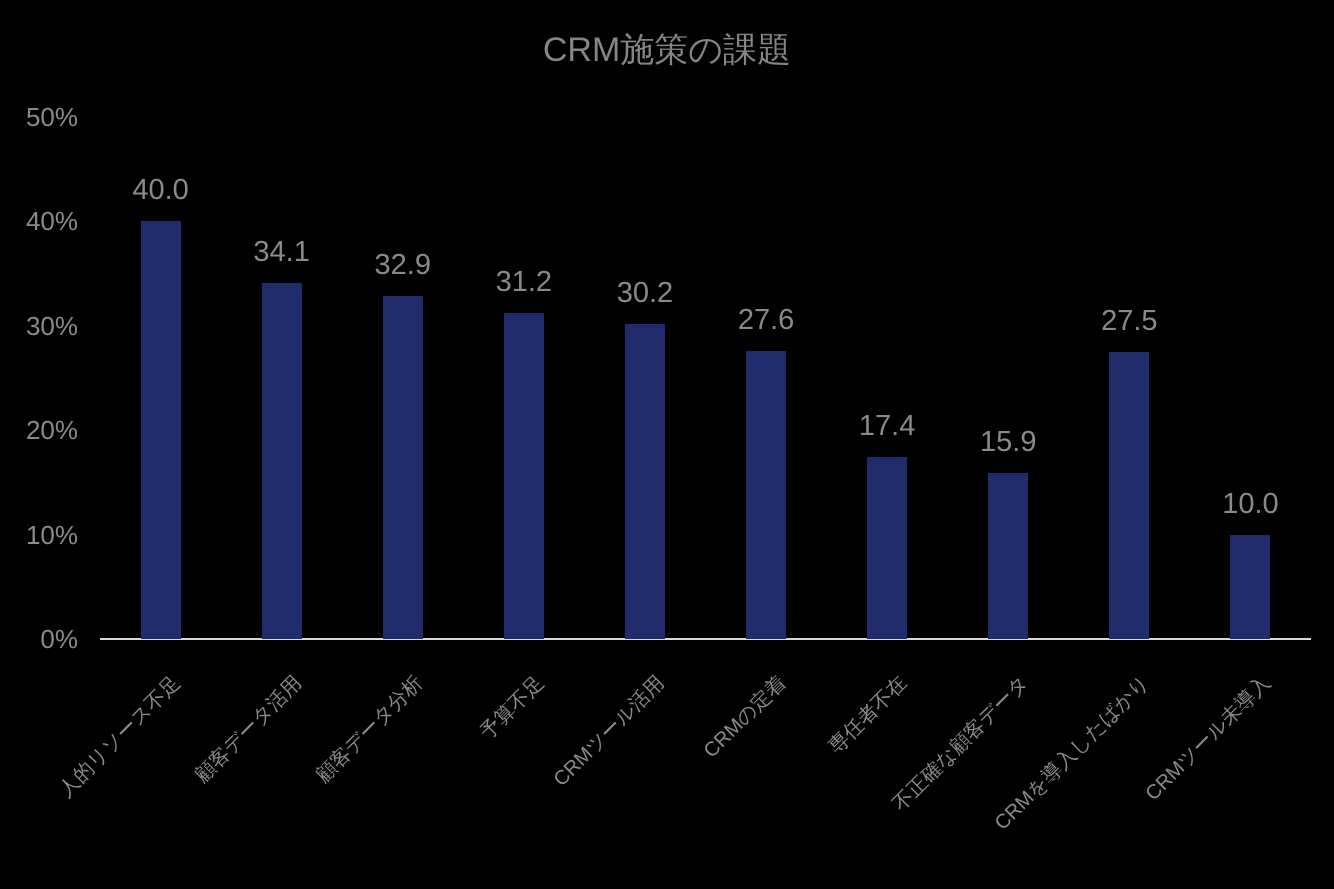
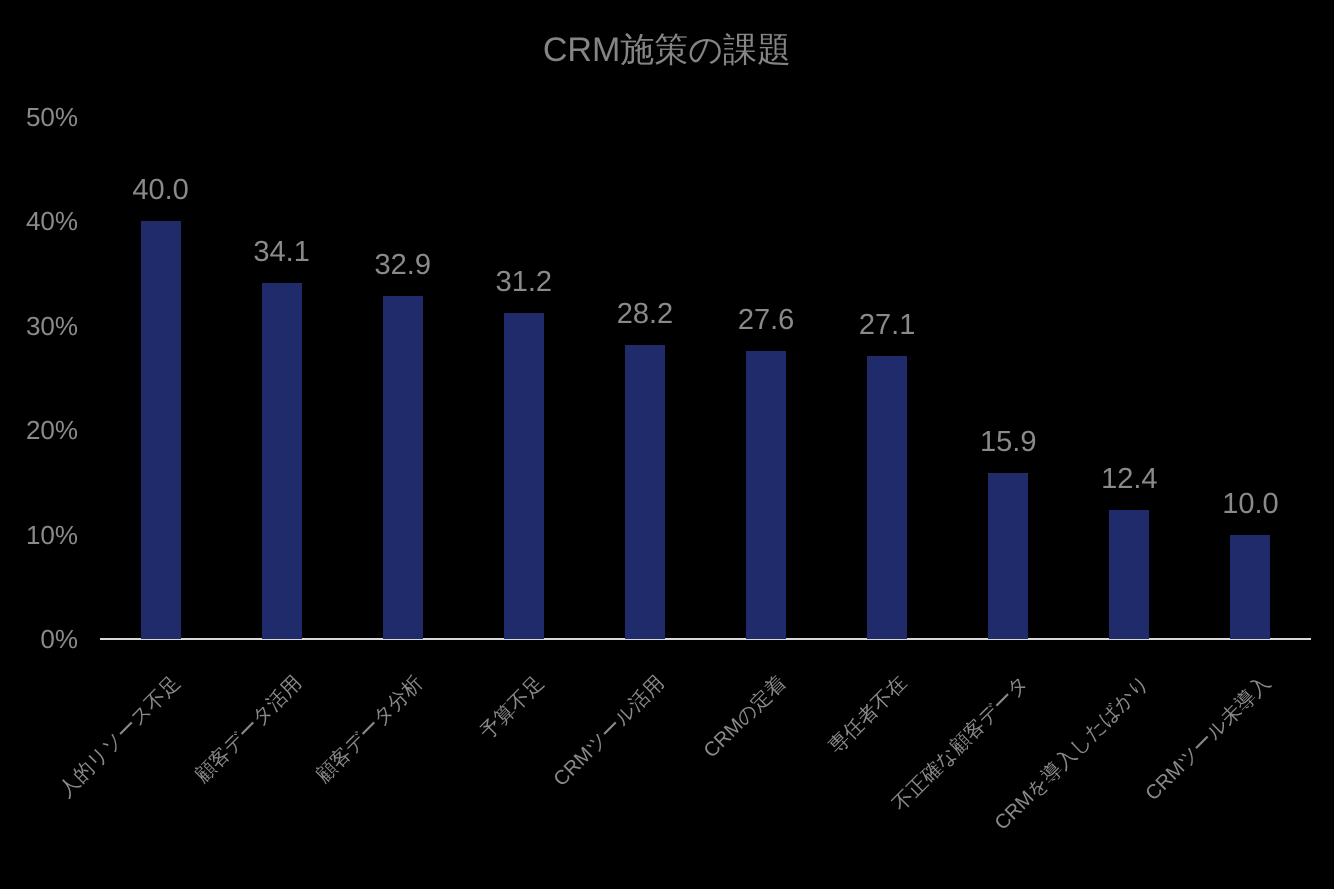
CRMツール活用: 30.2 -> 28.2
専任者不在: 17.4 -> 27.1
CRMを導入したばかり: 27.5 -> 12.4
